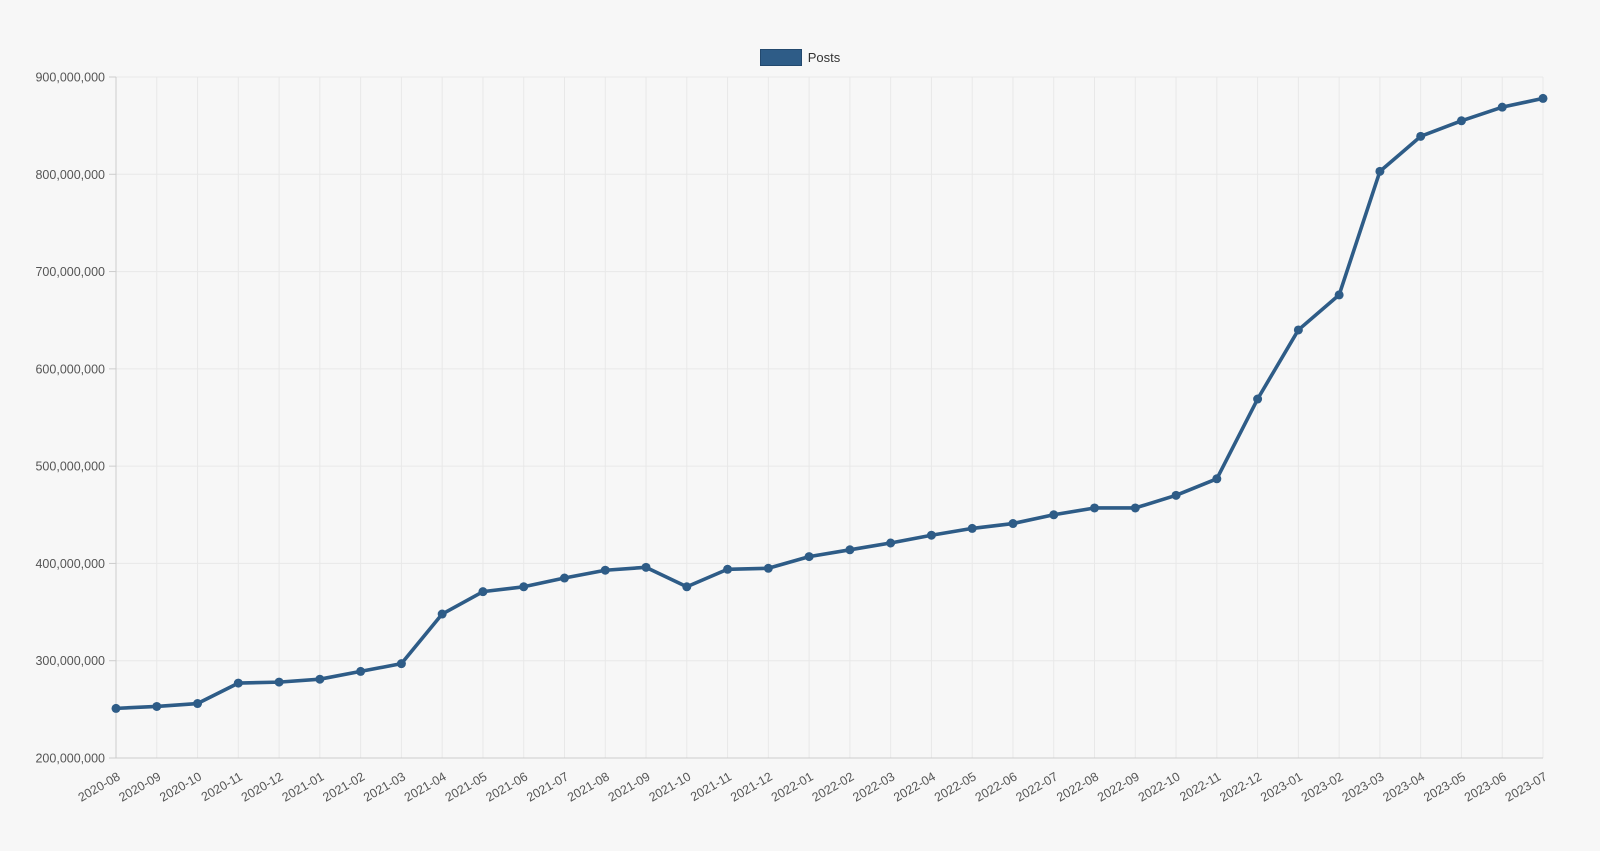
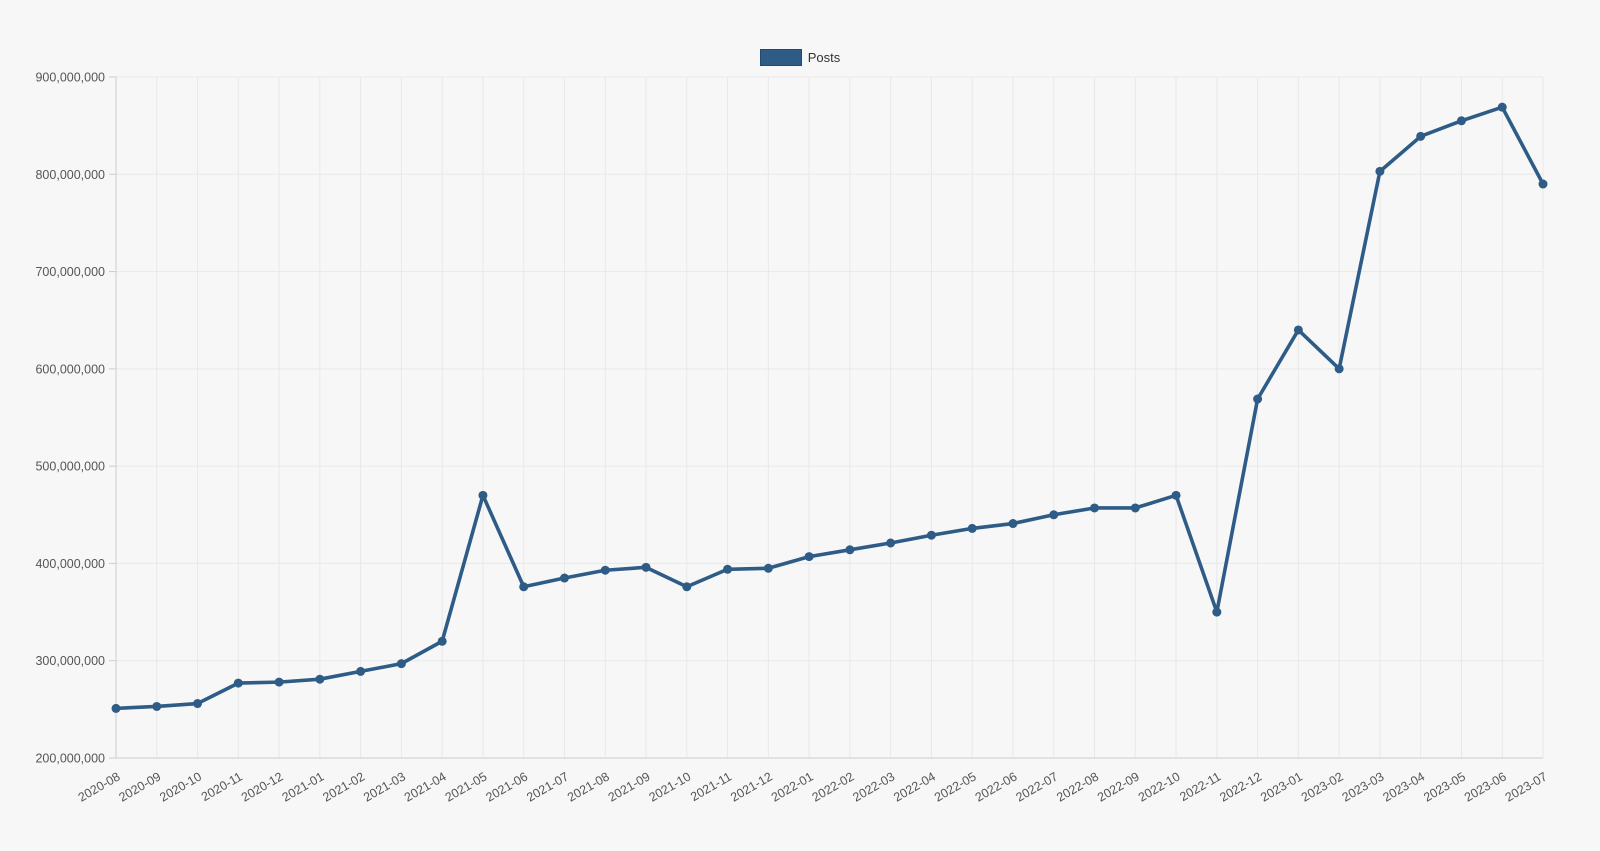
2021-04: 350000000 -> 320000000
2021-05: 370000000 -> 470000000
2022-11: 490000000 -> 350000000
2023-02: 680000000 -> 600000000
2023-07: 880000000 -> 790000000
